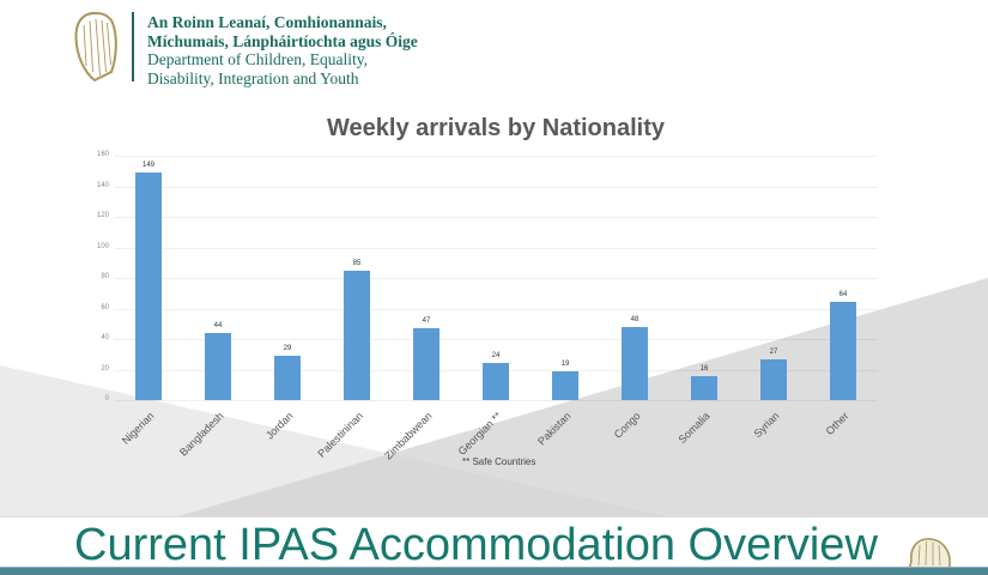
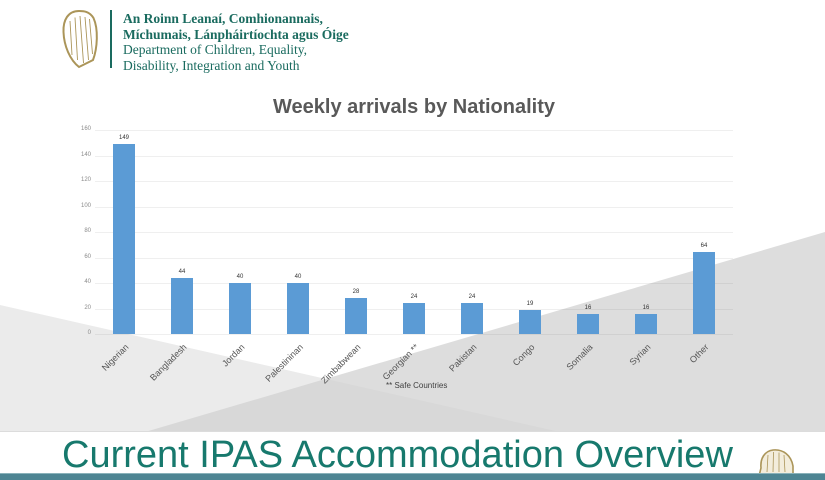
Jordan: 29 -> 40
Palestininan: 85 -> 40
Zimbabwean: 47 -> 28
Pakistan: 19 -> 24
Congo: 48 -> 19
Syrian: 27 -> 16
